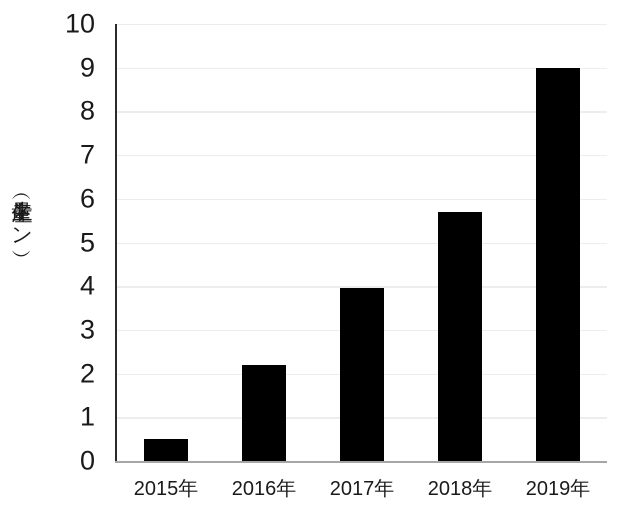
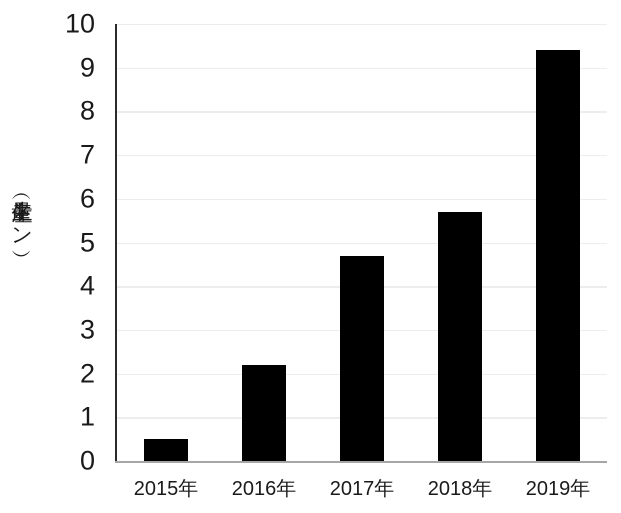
2017年: 4.0 -> 4.7
2019年: 9.0 -> 9.4
